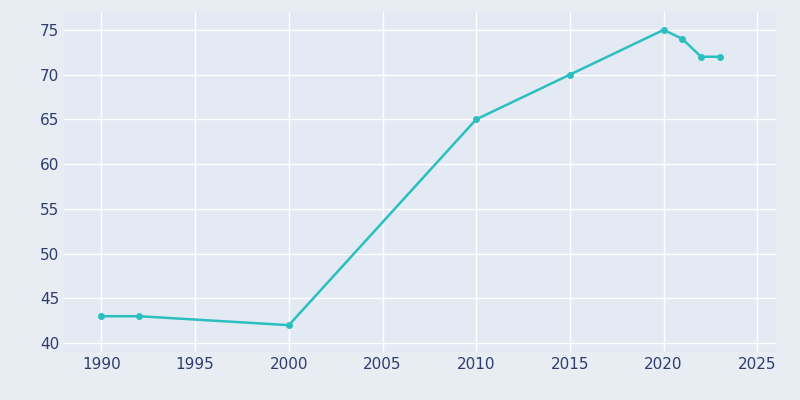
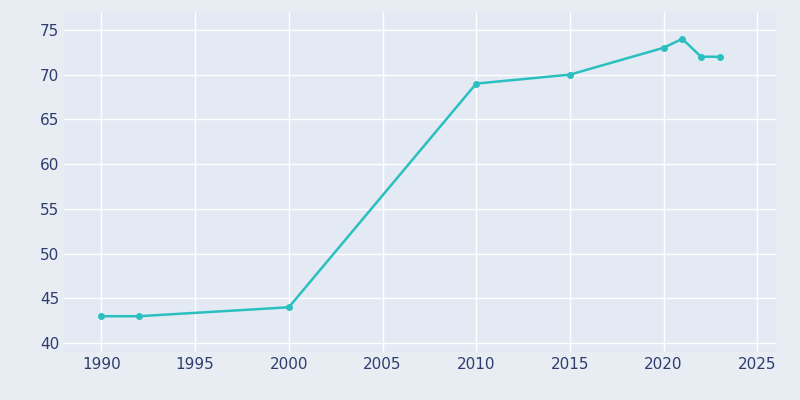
2000: 42 -> 44
2010: 65 -> 69
2020: 75 -> 73
